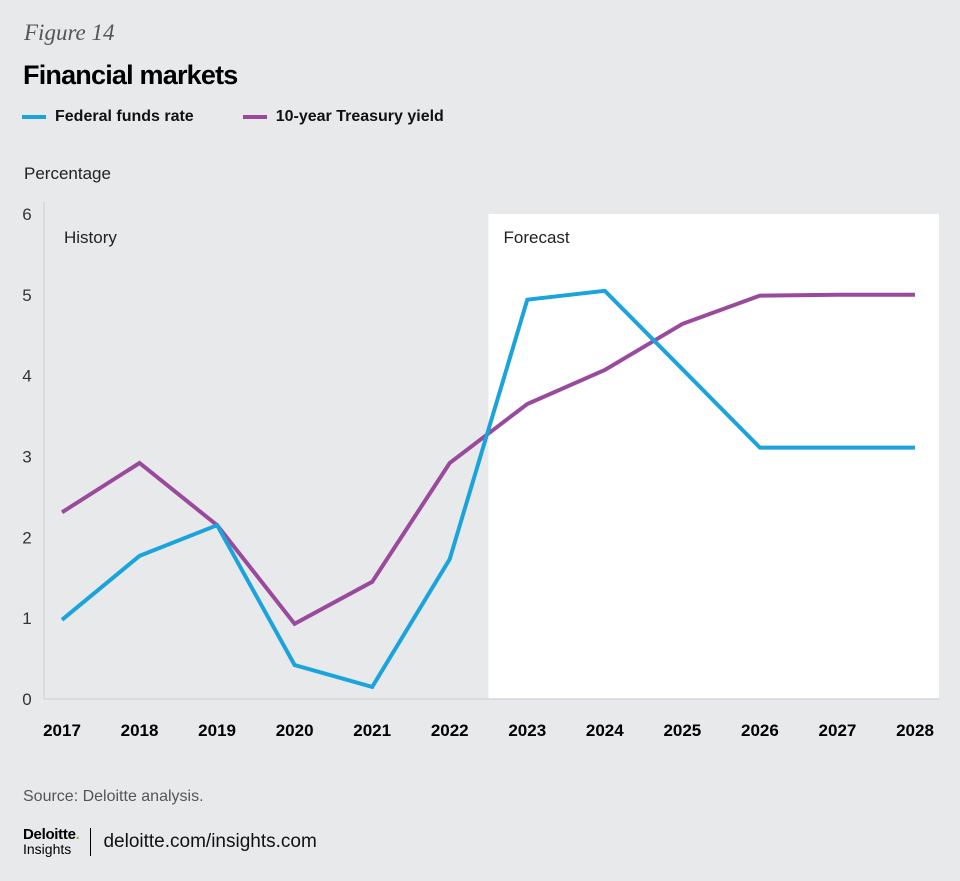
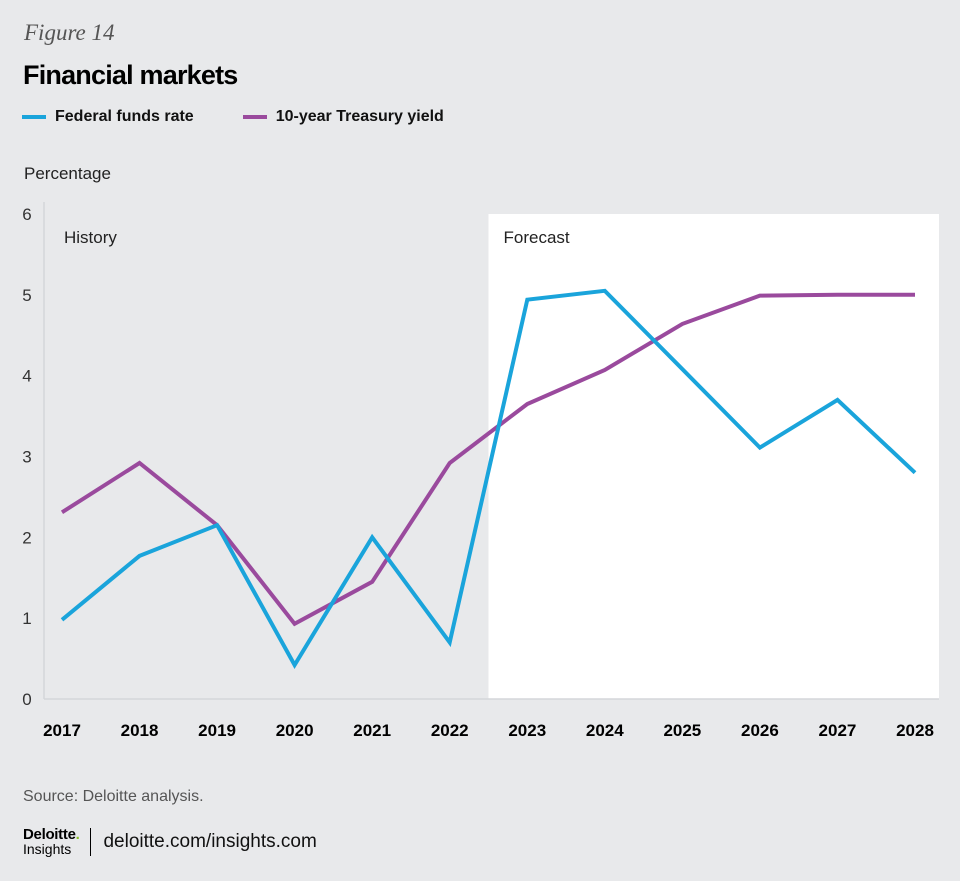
Federal funds rate/2021: 0.1 -> 2.0
Federal funds rate/2022: 1.7 -> 0.7
Federal funds rate/2027: 3.1 -> 3.7
Federal funds rate/2028: 3.1 -> 2.8
